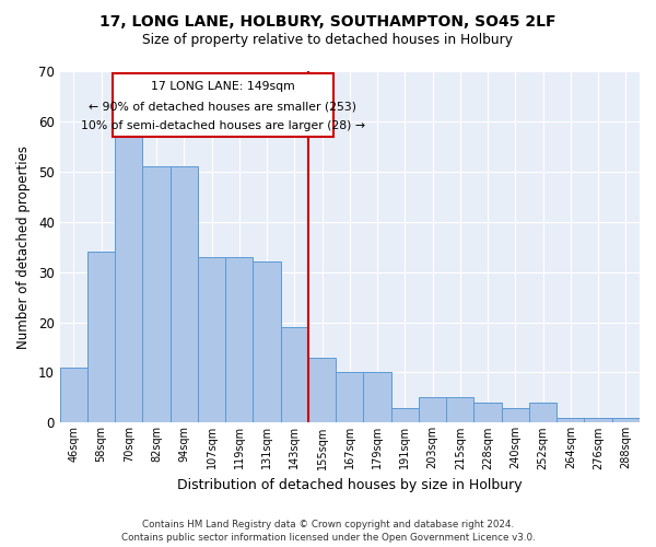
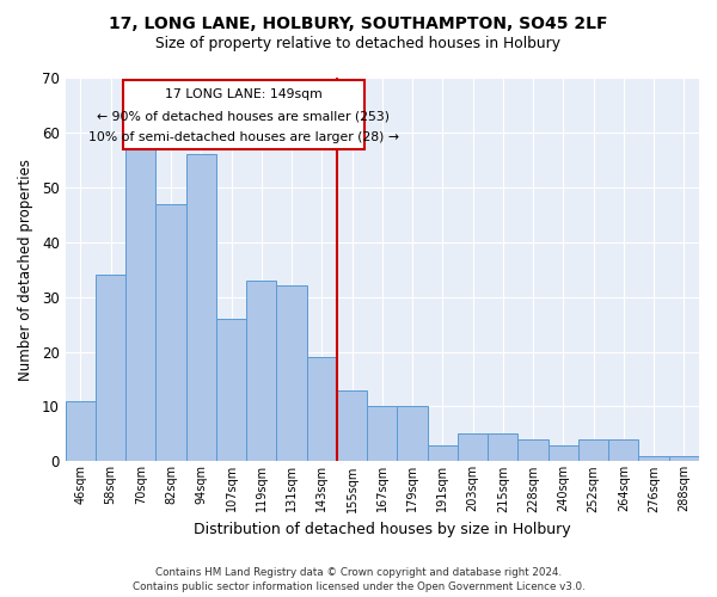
82sqm: 51 -> 47
94sqm: 51 -> 56
107sqm: 33 -> 26
264sqm: 1 -> 4
